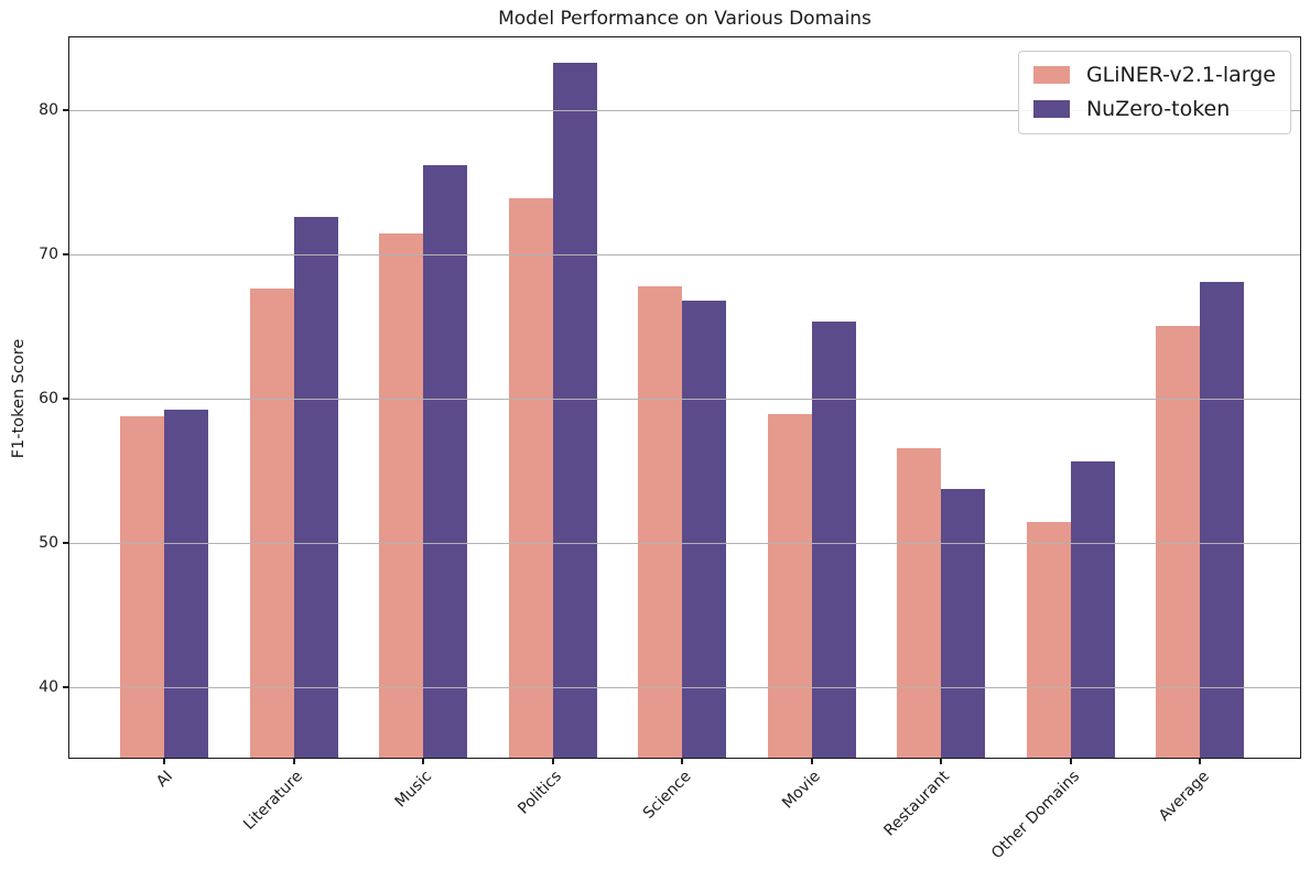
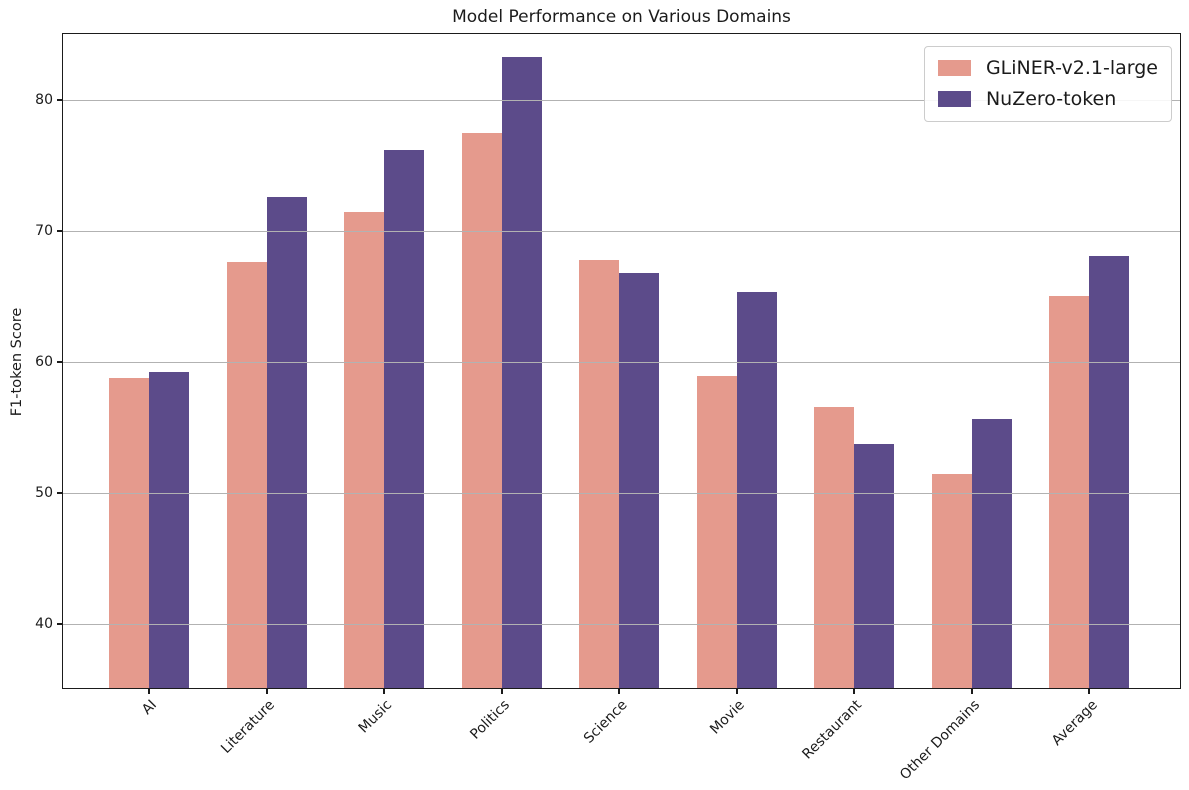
GLiNER-v2.1-large/Politics: 73.7 -> 77.3
